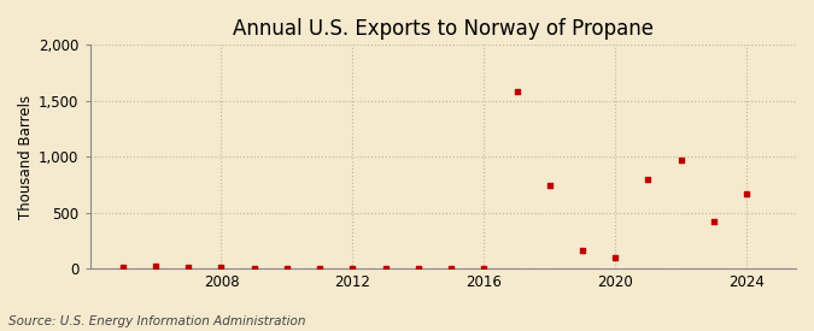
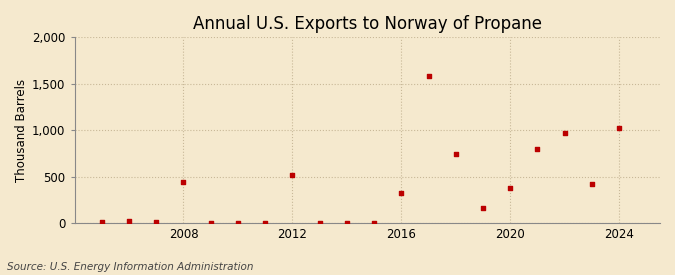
2008: 0 -> 440
2012: 0 -> 520
2016: 0 -> 320
2020: 100 -> 380
2024: 660 -> 1,020
